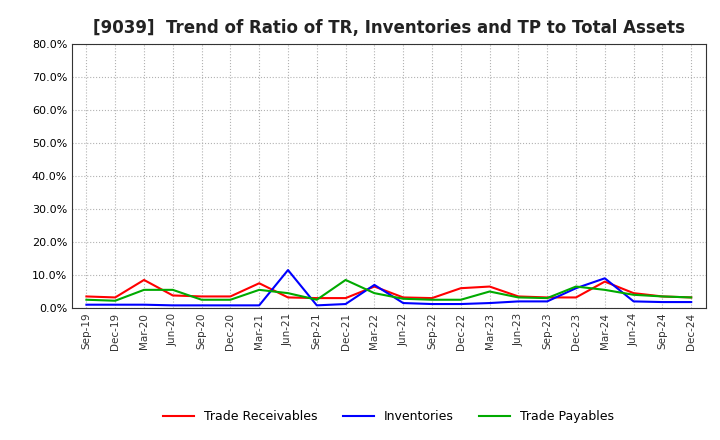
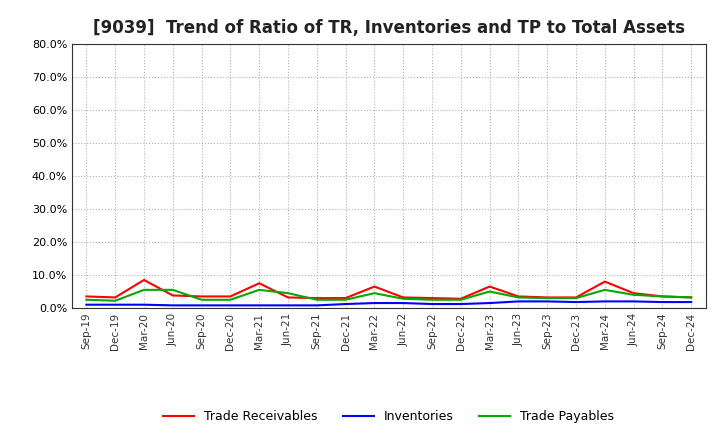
Inventories/Jun-21: 11.5% -> 0.8%
Trade Payables/Dec-21: 8.5% -> 2.5%
Inventories/Mar-22: 7.0% -> 1.5%
Trade Receivables/Dec-22: 6.0% -> 2.8%
Inventories/Dec-23: 6.0% -> 1.8%
Trade Payables/Dec-23: 6.5% -> 3.0%
Inventories/Mar-24: 9.0% -> 2.0%
